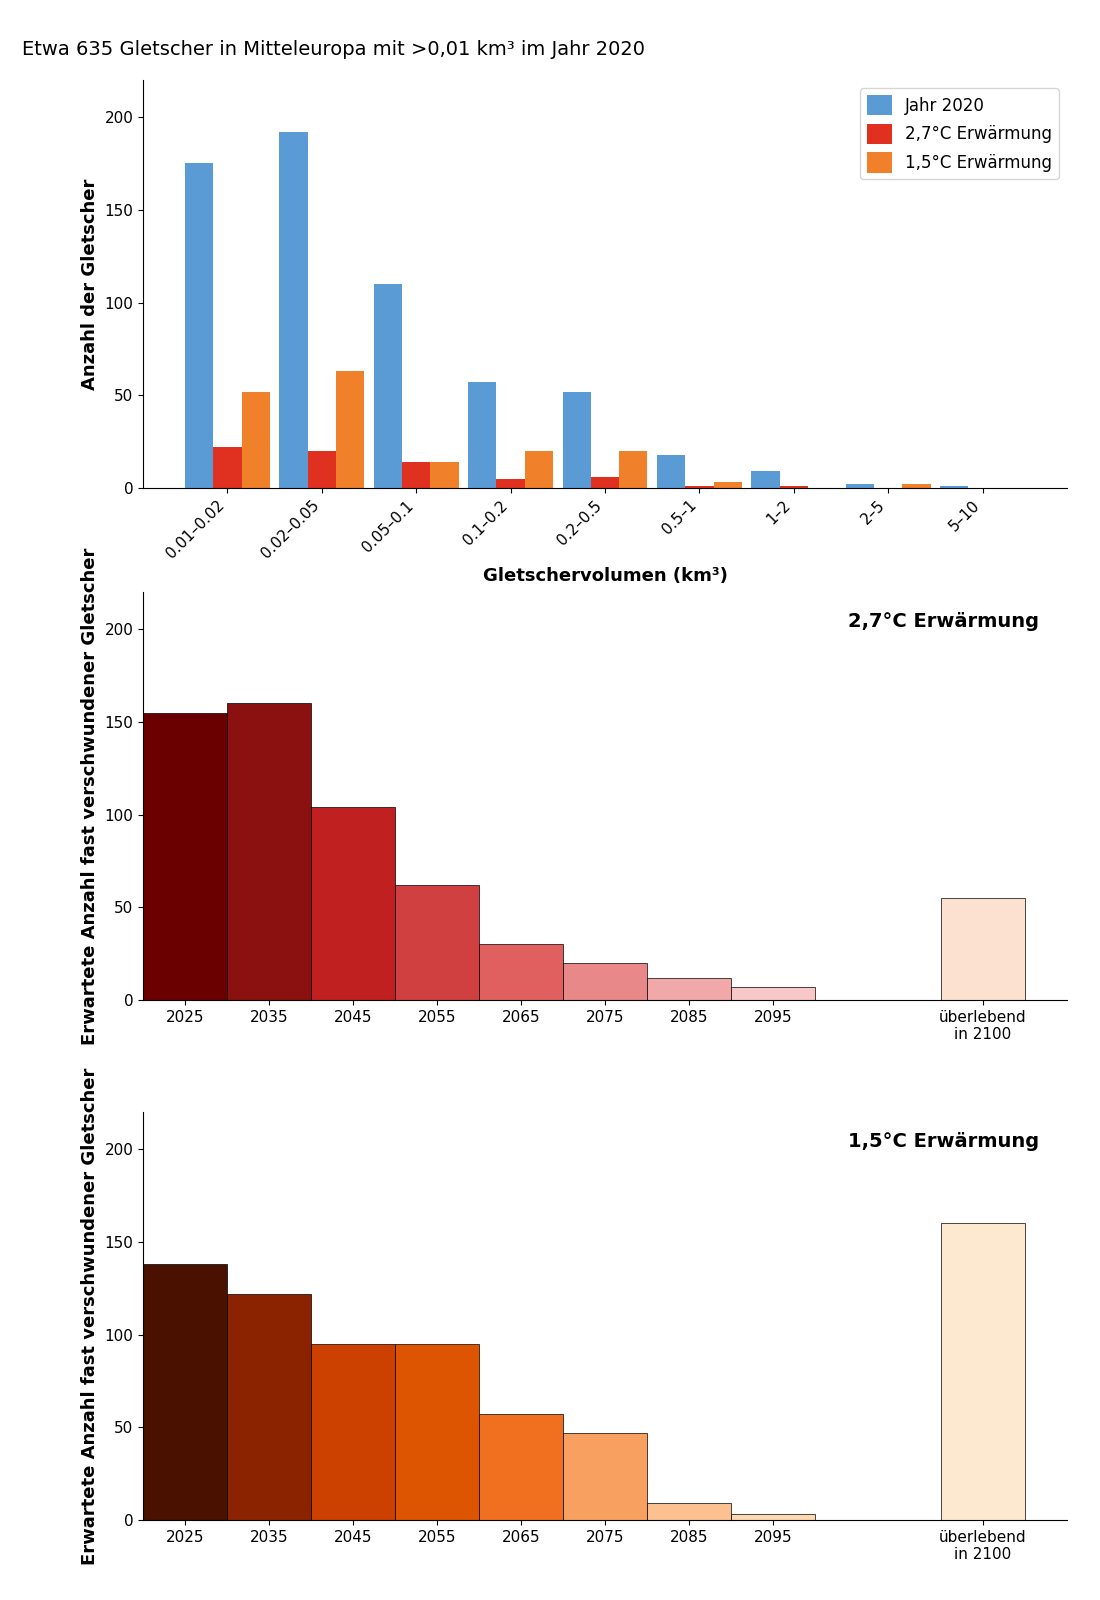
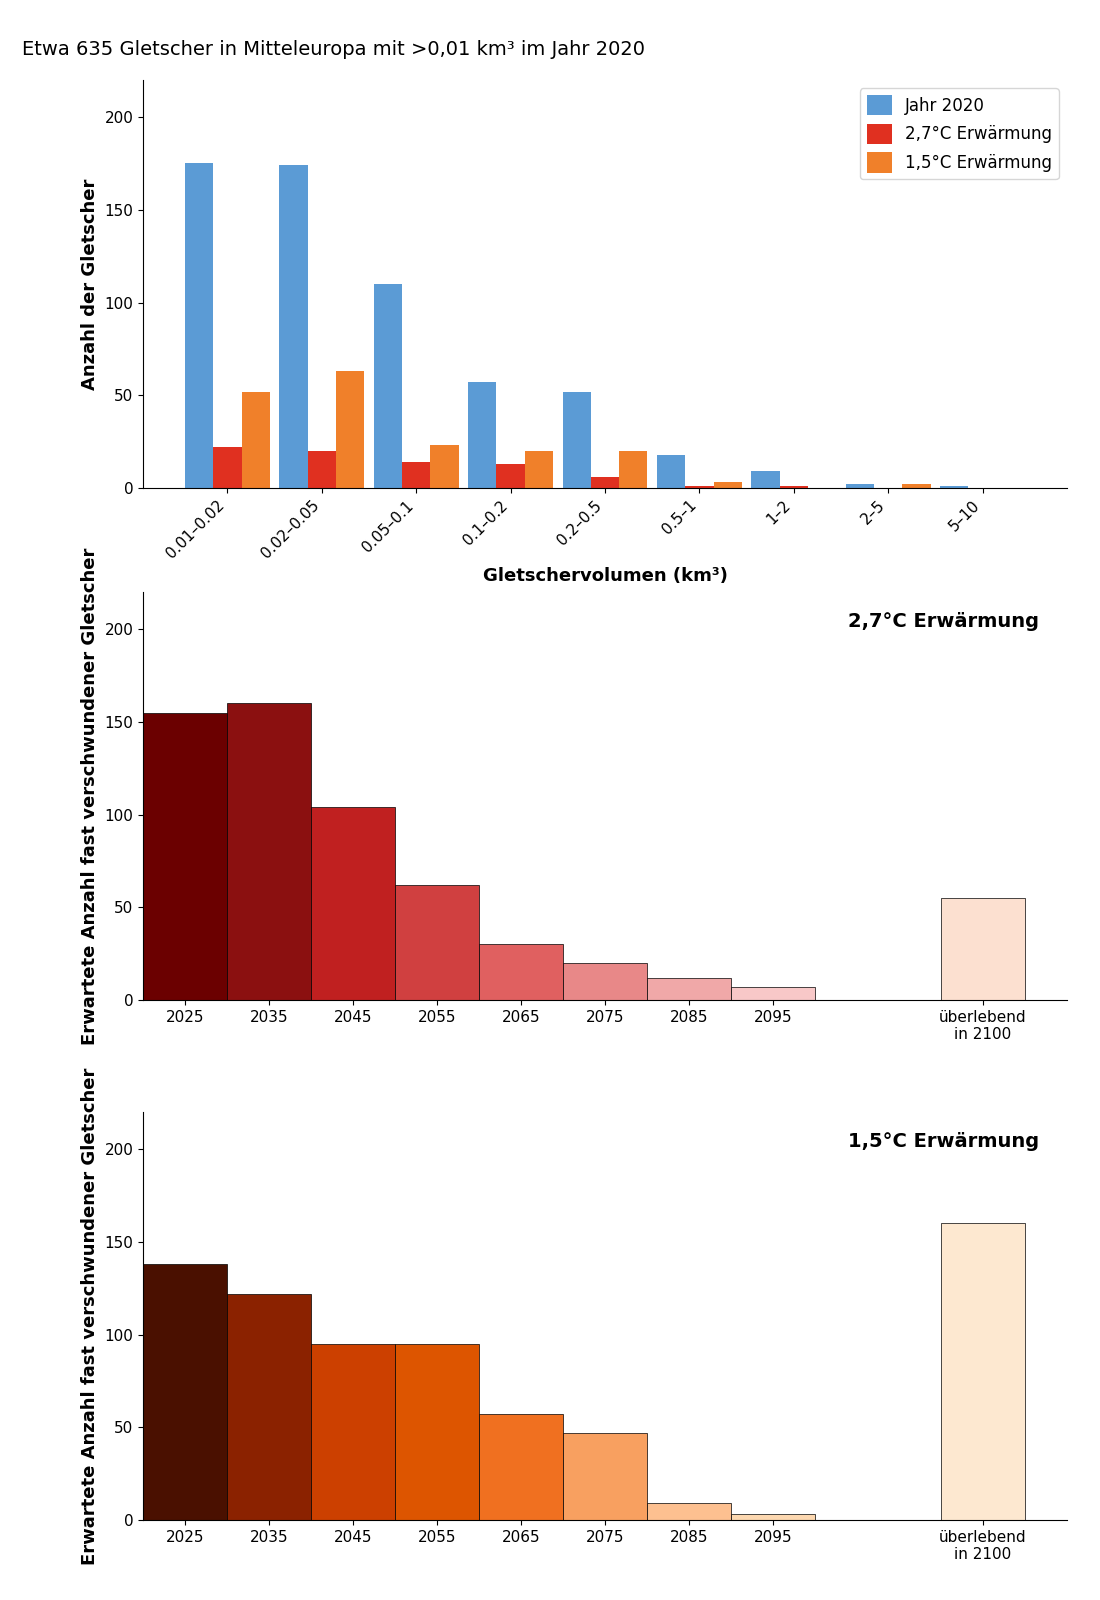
Jahr 2020/0.02–0.05: 192 -> 174
1,5°C Erwärmung/0.05–0.1: 14 -> 23
2,7°C Erwärmung/0.1–0.2: 5 -> 13
